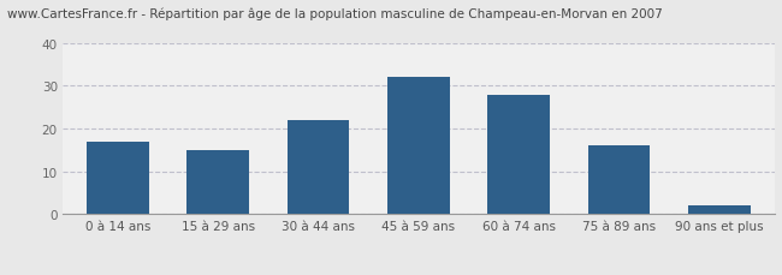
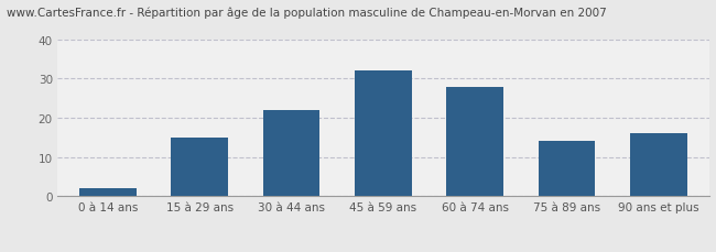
0 à 14 ans: 17 -> 2
75 à 89 ans: 16 -> 14
90 ans et plus: 2 -> 16
